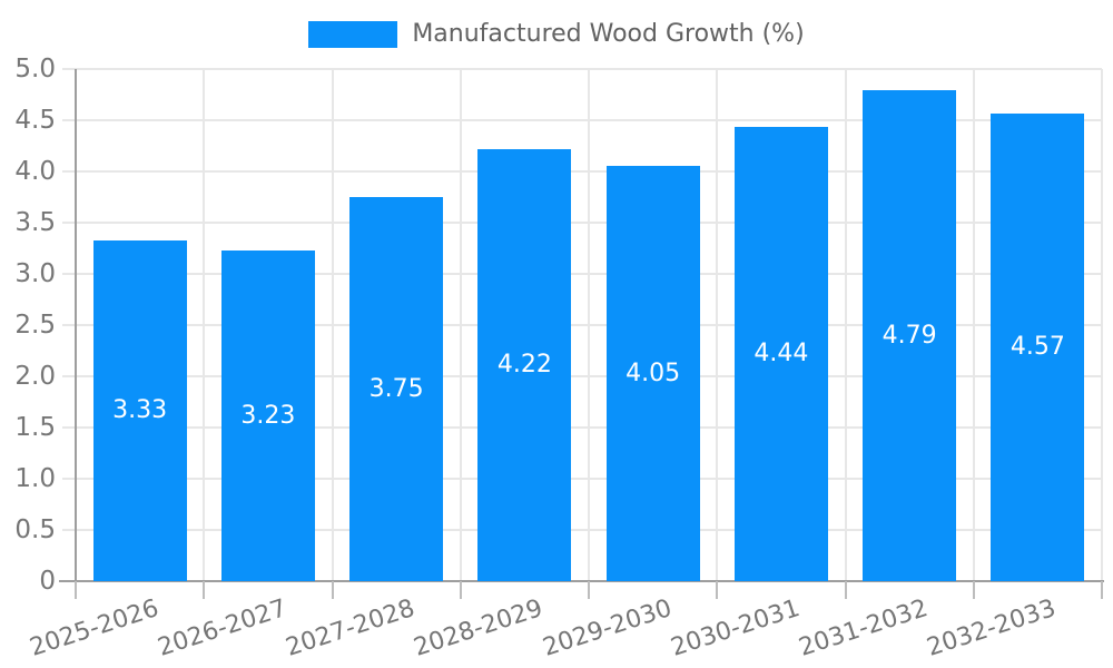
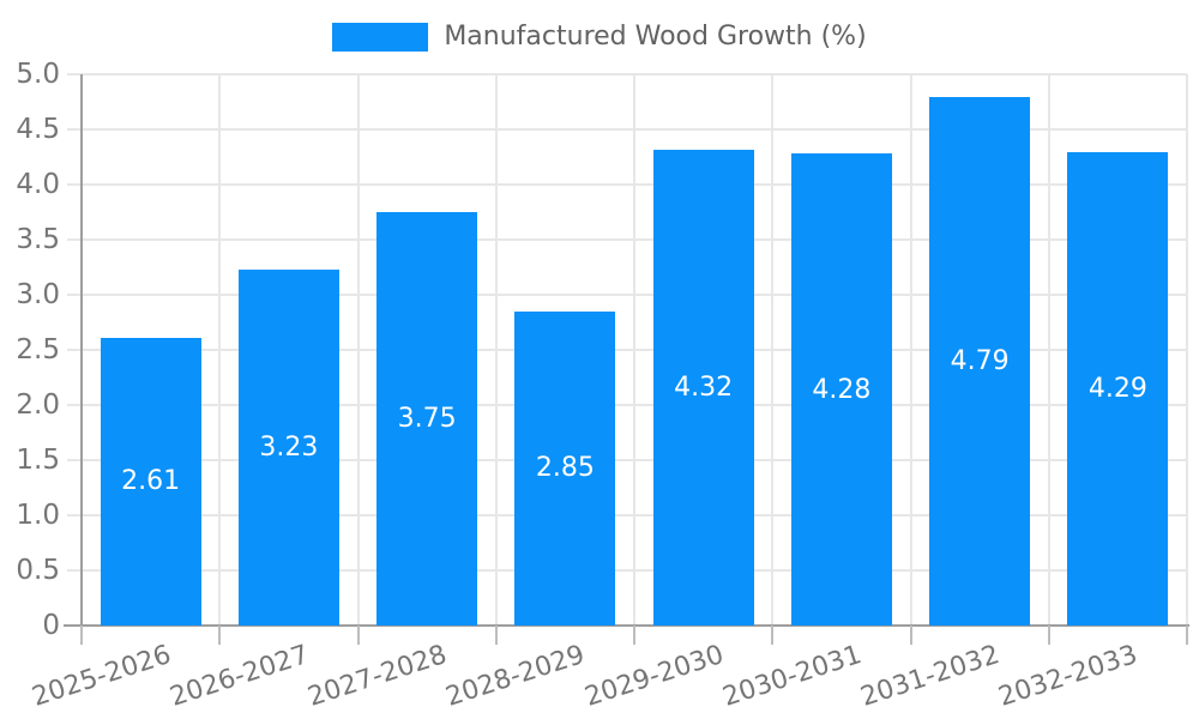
2025-2026: 3.33 -> 2.61
2028-2029: 4.22 -> 2.85
2029-2030: 4.05 -> 4.32
2030-2031: 4.44 -> 4.28
2032-2033: 4.57 -> 4.29
